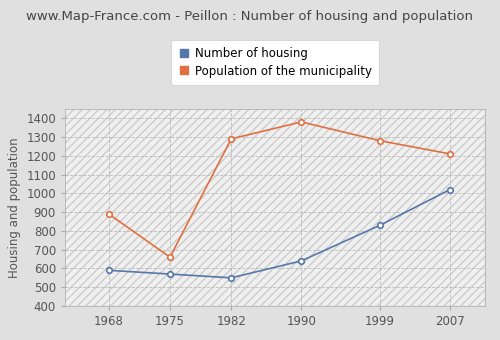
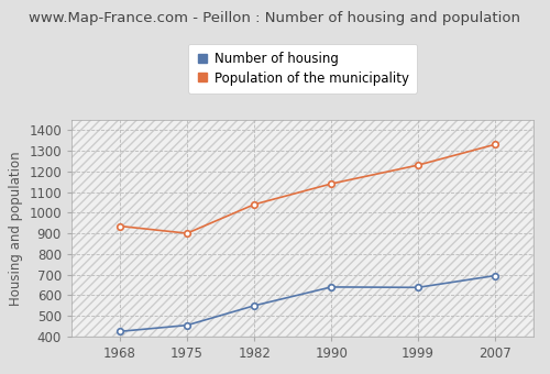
Number of housing/1968: 590 -> 420
Population of the municipality/1968: 890 -> 940
Number of housing/1975: 570 -> 460
Population of the municipality/1975: 660 -> 900
Population of the municipality/1982: 1290 -> 1040
Population of the municipality/1990: 1380 -> 1140
Number of housing/1999: 830 -> 640
Population of the municipality/1999: 1280 -> 1230
Number of housing/2007: 1020 -> 700
Population of the municipality/2007: 1210 -> 1330
